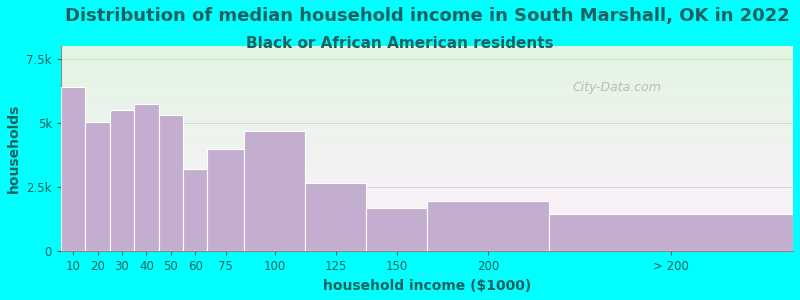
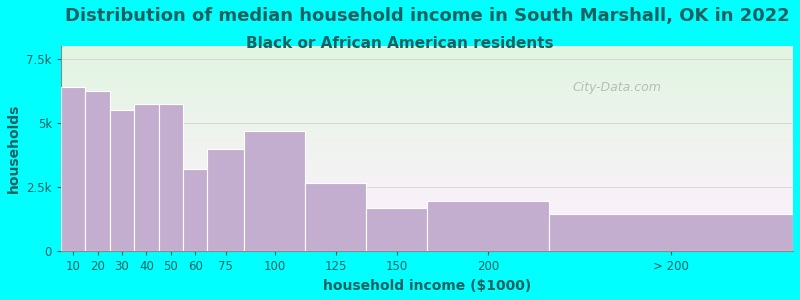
20: 5.05k -> 6.25k
50: 5.30k -> 5.75k
